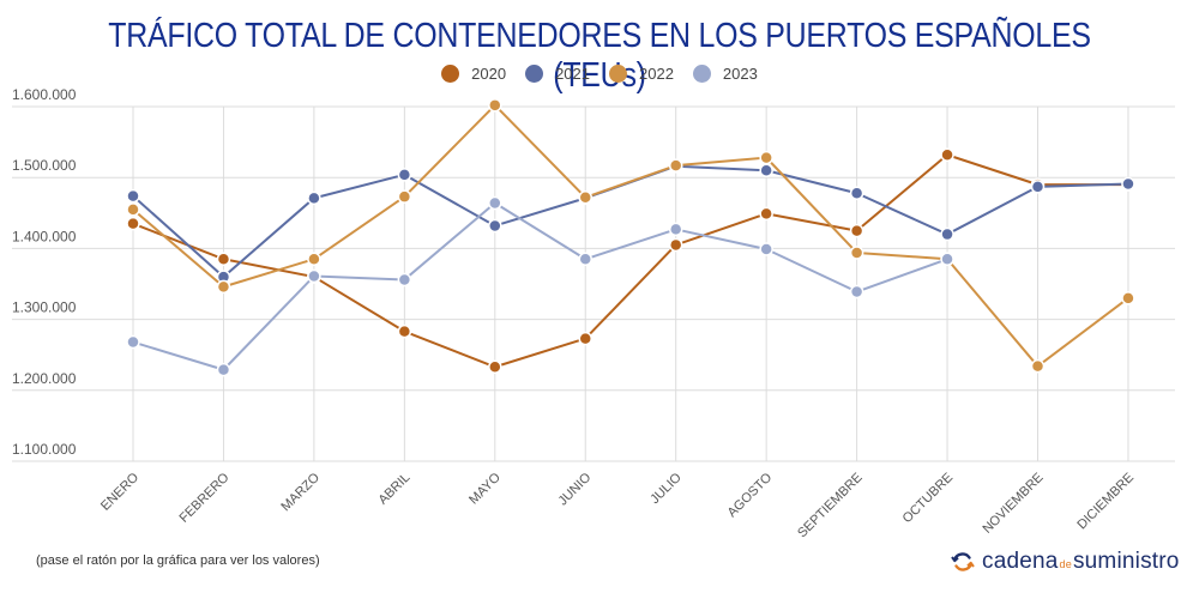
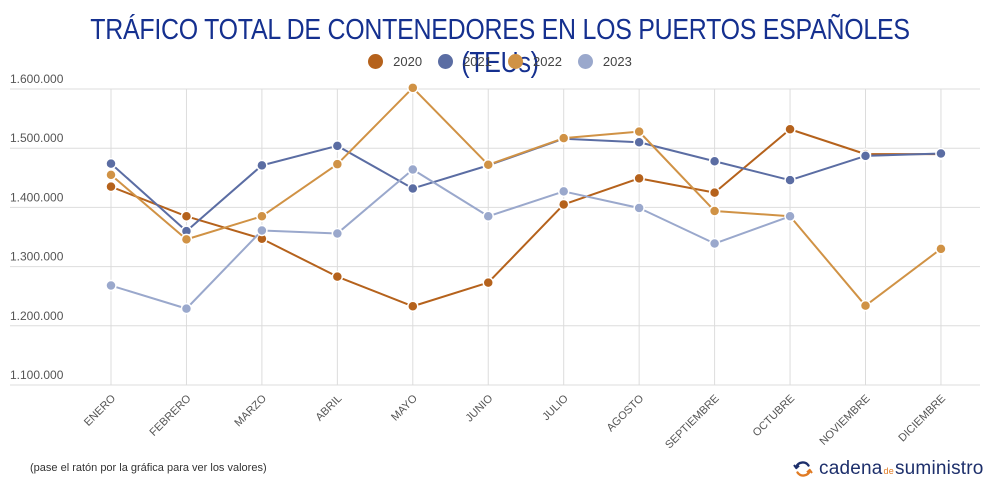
2020/MARZO: 1360000 -> 1350000
2021/OCTUBRE: 1420000 -> 1450000
